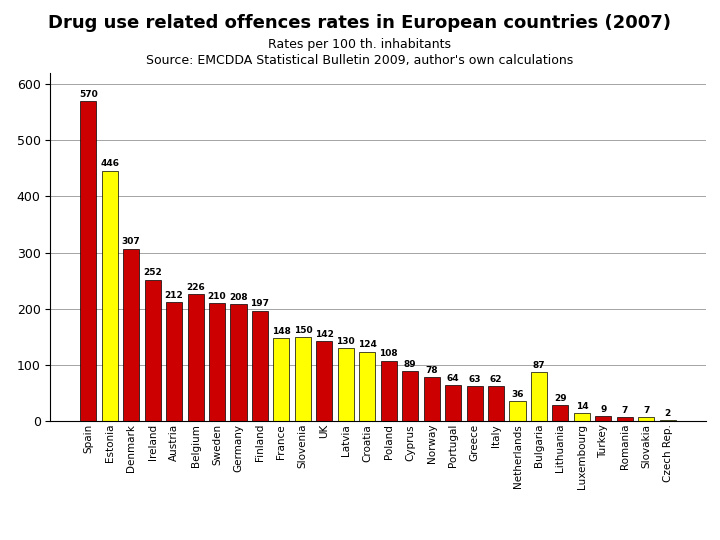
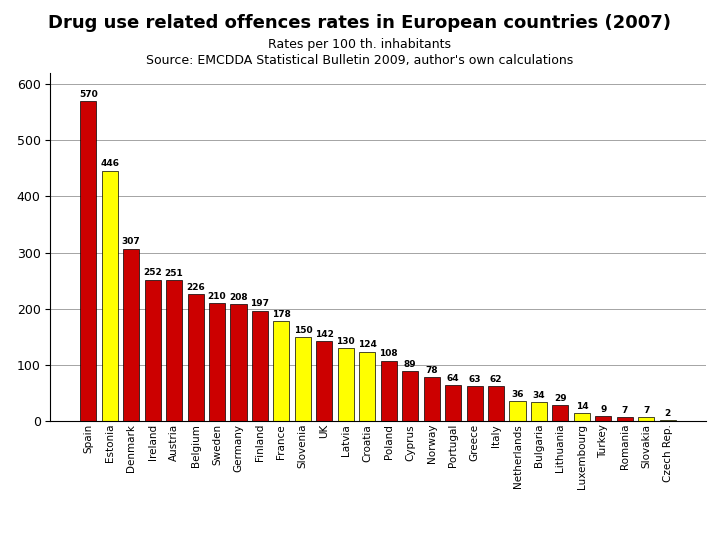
Austria: 212 -> 251
France: 148 -> 178
Bulgaria: 87 -> 34
